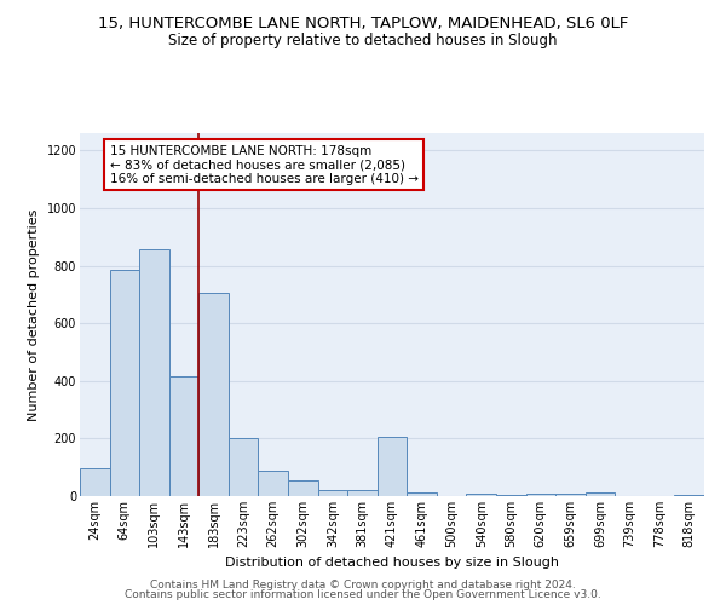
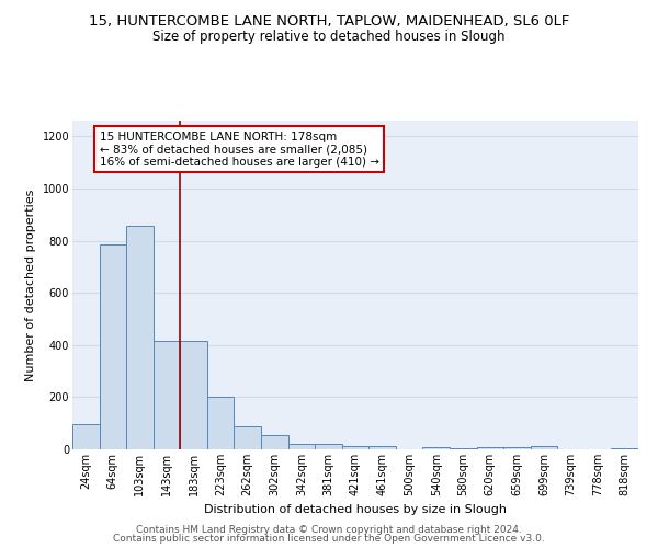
183sqm: 705 -> 415
421sqm: 205 -> 12
